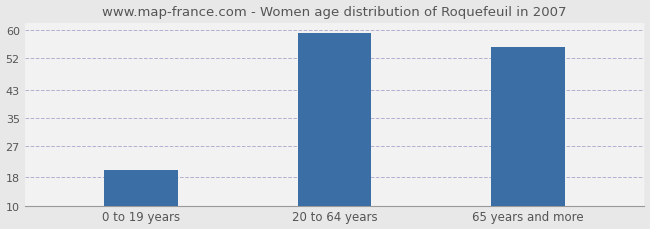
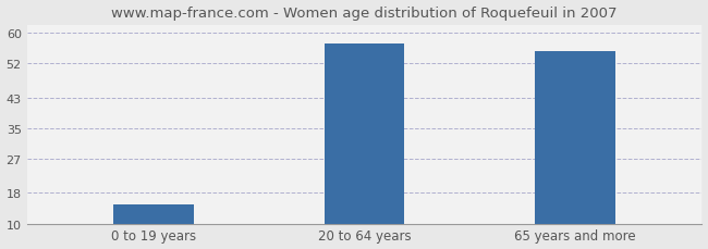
0 to 19 years: 20 -> 15
20 to 64 years: 59 -> 57
